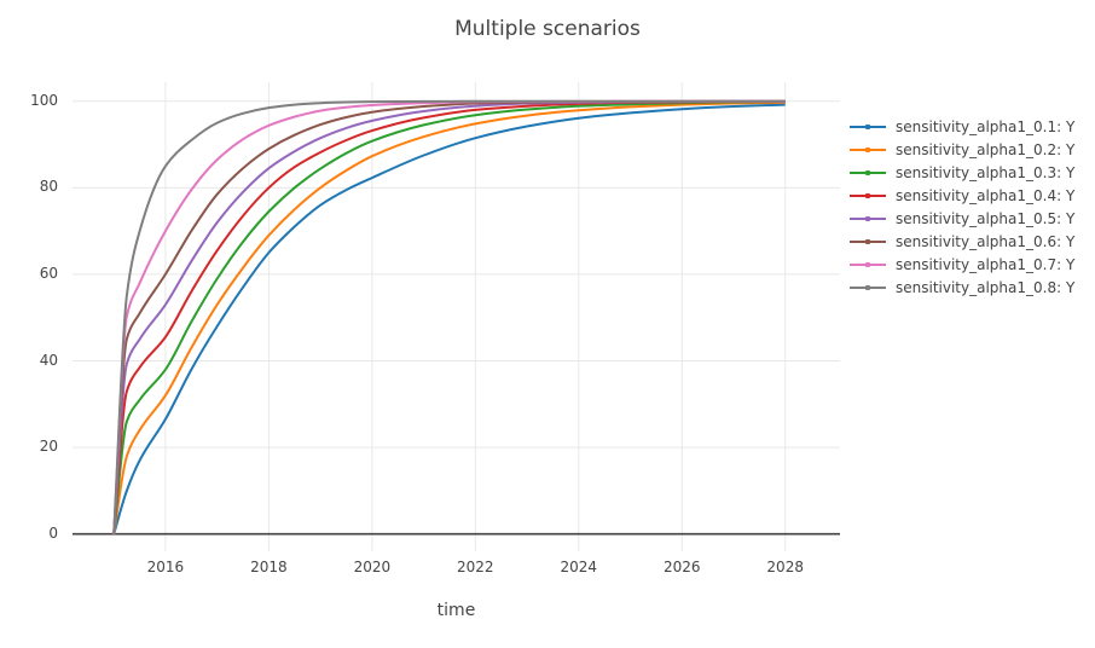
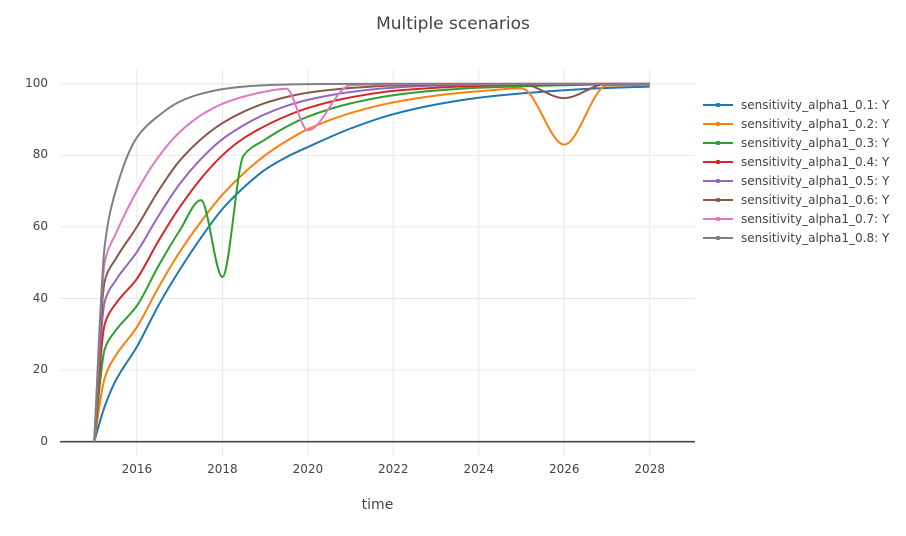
sensitivity_alpha1_0.3: Y/2018: 74 -> 46
sensitivity_alpha1_0.7: Y/2020: 99 -> 87
sensitivity_alpha1_0.2: Y/2026: 99 -> 83
sensitivity_alpha1_0.6: Y/2026: 100 -> 96
